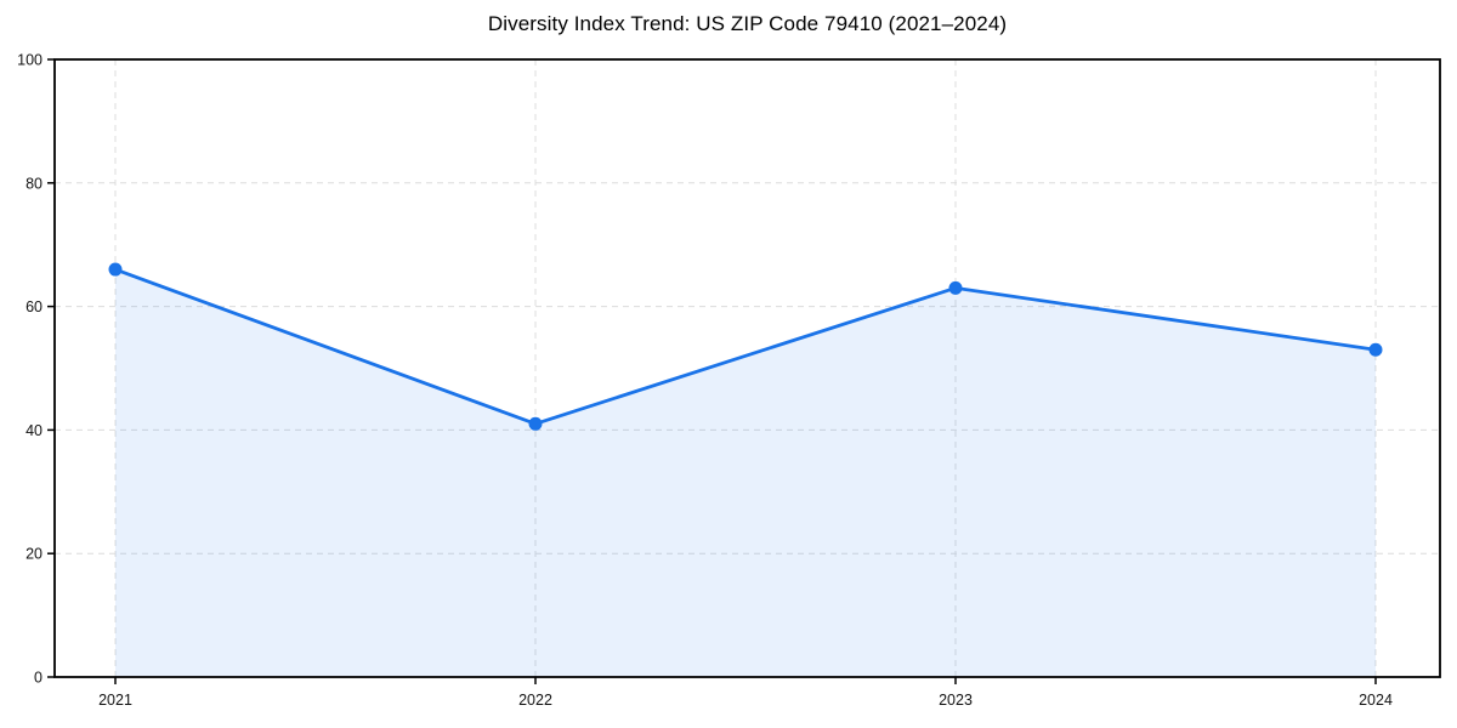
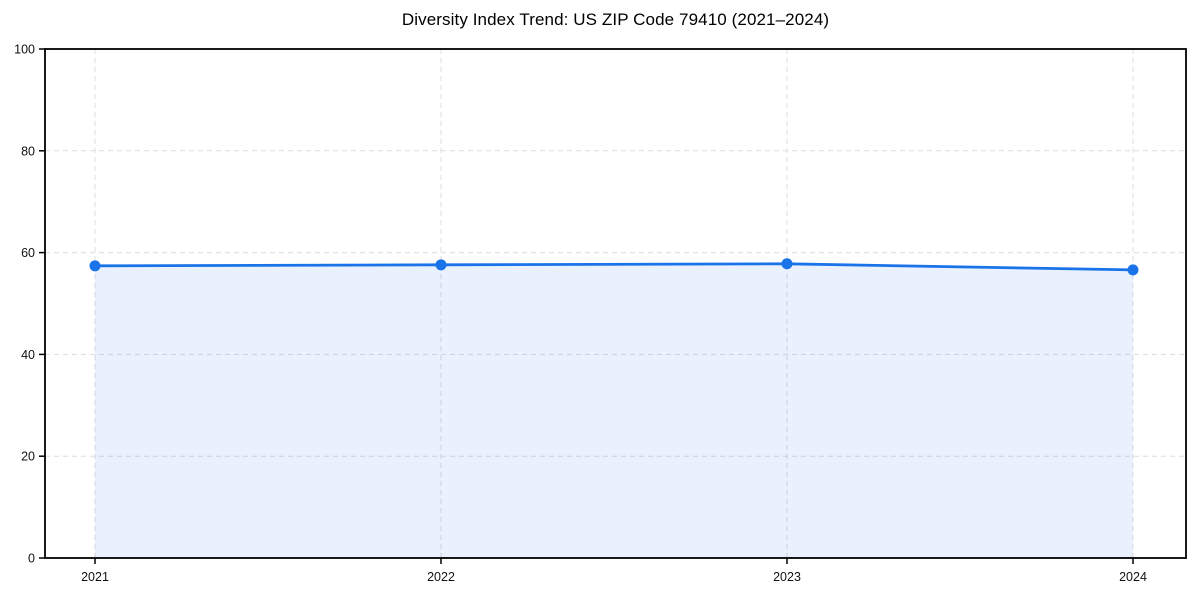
2021: 66 -> 57
2022: 41 -> 58
2023: 63 -> 58
2024: 53 -> 57
